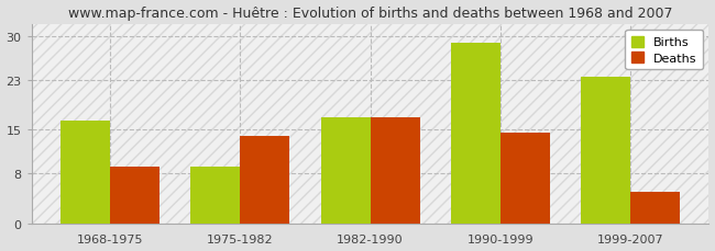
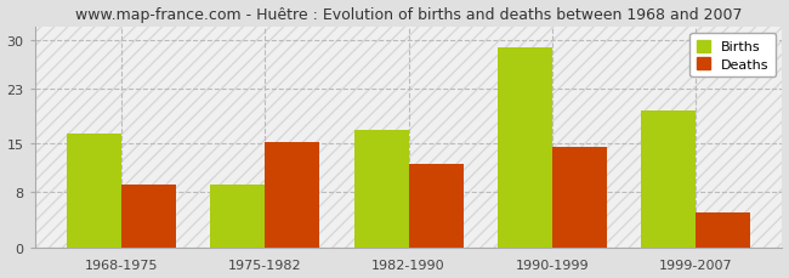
Deaths/1975-1982: 14.0 -> 15.2
Deaths/1982-1990: 17.0 -> 12.0
Births/1999-2007: 23.5 -> 19.8
